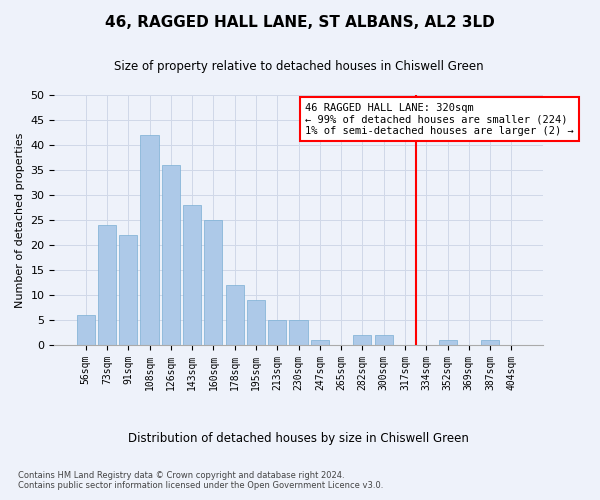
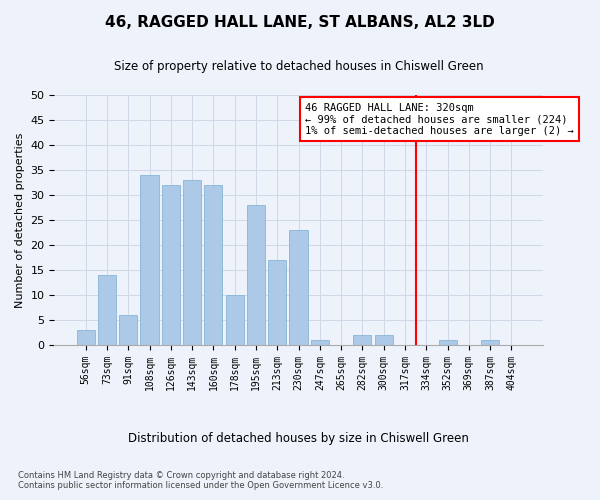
56sqm: 6 -> 3
73sqm: 24 -> 14
91sqm: 22 -> 6
108sqm: 42 -> 34
126sqm: 36 -> 32
143sqm: 28 -> 33
160sqm: 25 -> 32
178sqm: 12 -> 10
195sqm: 9 -> 28
213sqm: 5 -> 17
230sqm: 5 -> 23
